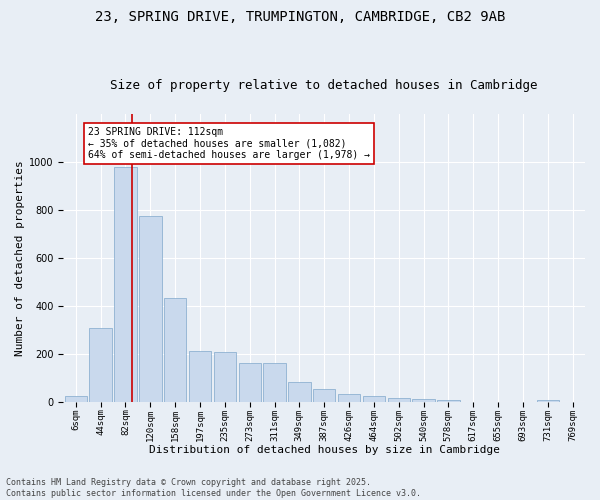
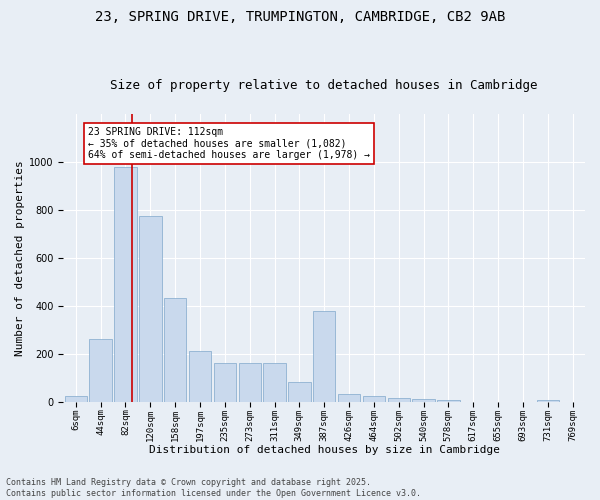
44sqm: 310 -> 265
235sqm: 210 -> 165
387sqm: 55 -> 380
